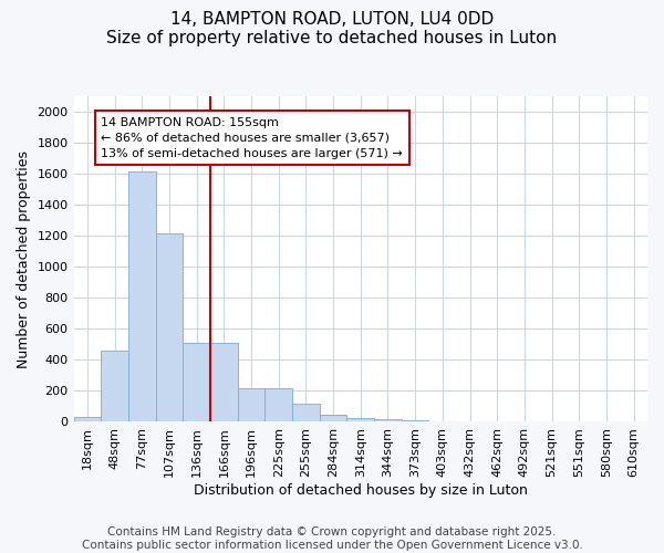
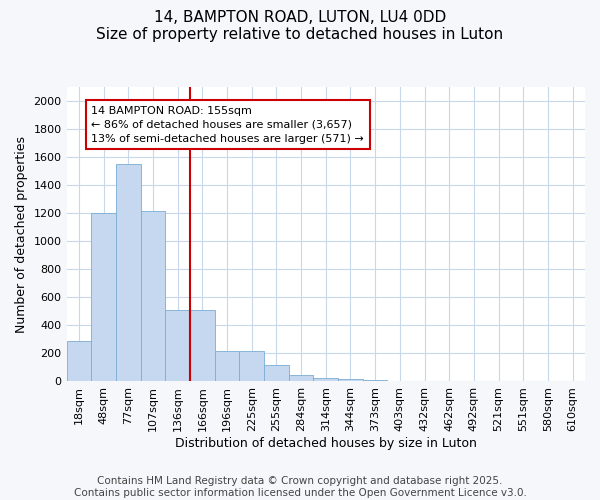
18sqm: 30 -> 290
48sqm: 460 -> 1200
77sqm: 1620 -> 1550
